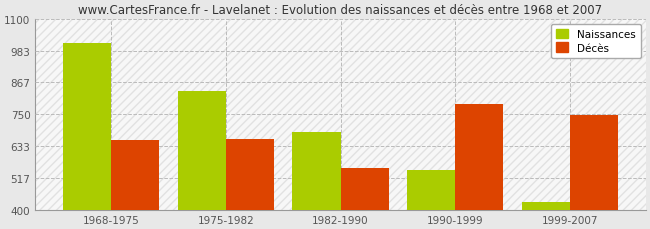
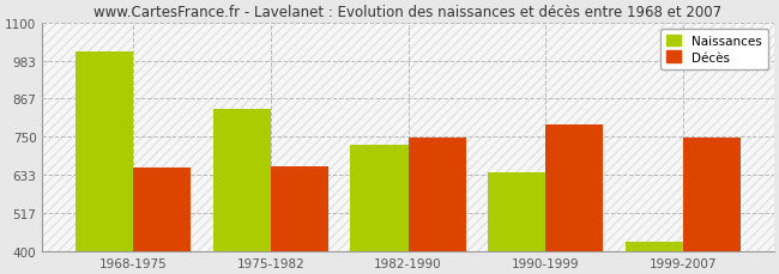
Naissances/1982-1990: 685 -> 725
Décès/1982-1990: 555 -> 748
Naissances/1990-1999: 545 -> 642
